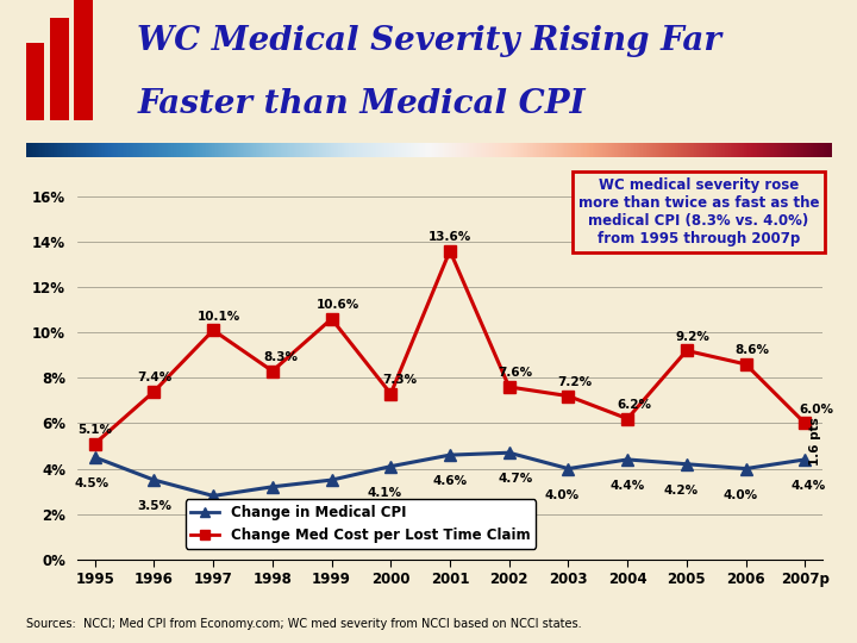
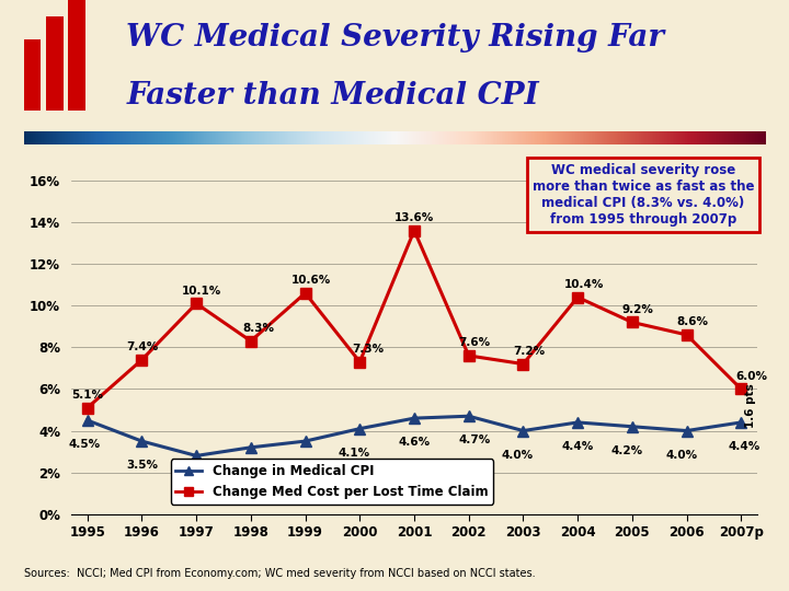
Change Med Cost per Lost Time Claim/2004: 6.2% -> 10.4%
